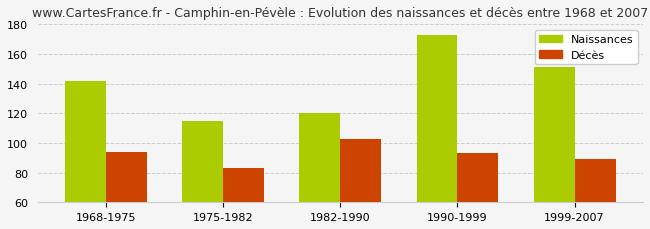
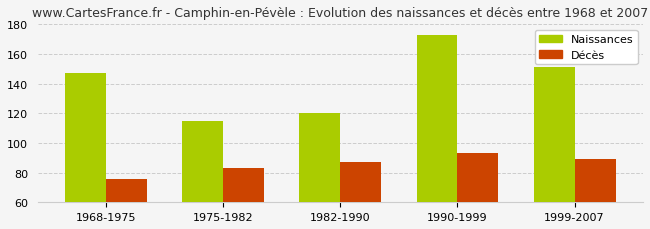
Naissances/1968-1975: 142 -> 147
Décès/1968-1975: 94 -> 76
Décès/1982-1990: 103 -> 87
